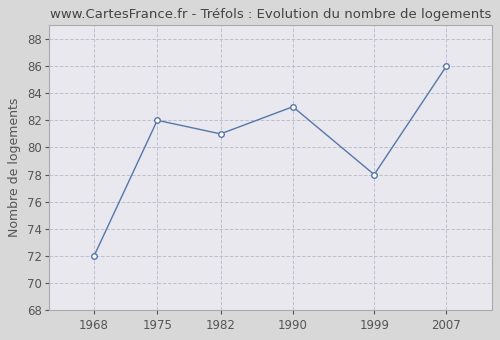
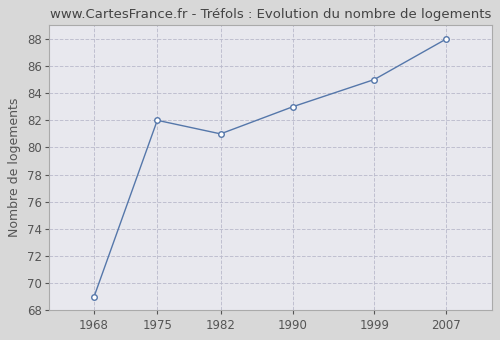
1968: 72 -> 69
1999: 78 -> 85
2007: 86 -> 88
